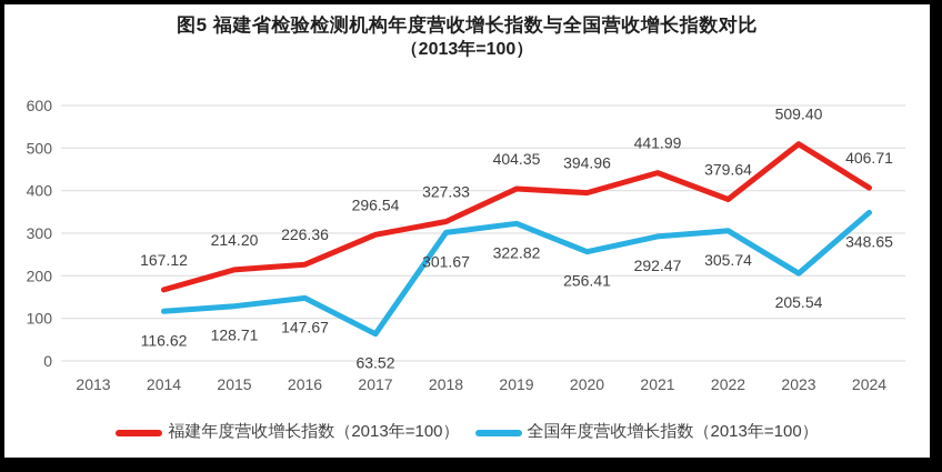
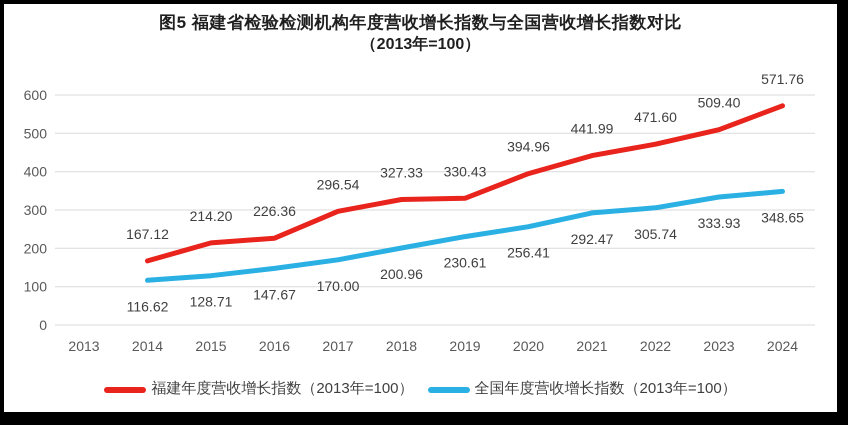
全国年度营收增长指数（2013年=100）/2017: 63.52 -> 170.00
全国年度营收增长指数（2013年=100）/2018: 301.67 -> 200.96
福建年度营收增长指数（2013年=100）/2019: 404.35 -> 330.43
全国年度营收增长指数（2013年=100）/2019: 322.82 -> 230.61
福建年度营收增长指数（2013年=100）/2022: 379.64 -> 471.60
全国年度营收增长指数（2013年=100）/2023: 205.54 -> 333.93
福建年度营收增长指数（2013年=100）/2024: 406.71 -> 571.76
